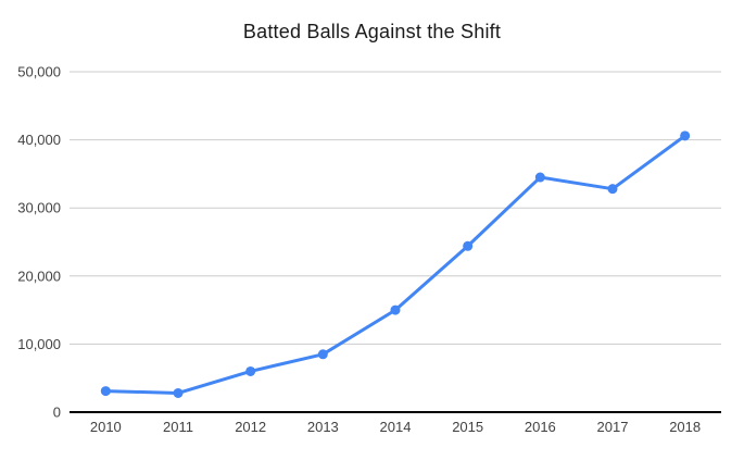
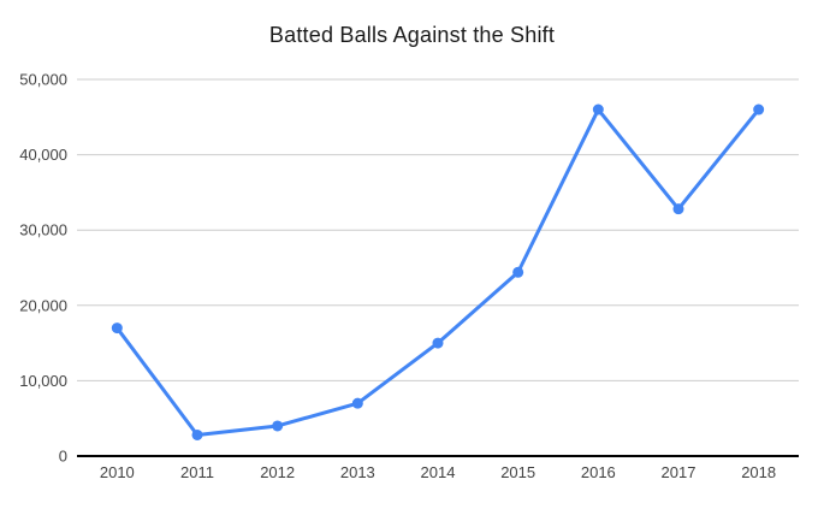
2010: 3000 -> 17000
2012: 6000 -> 4000
2013: 8000 -> 7000
2016: 34000 -> 46000
2018: 41000 -> 46000
